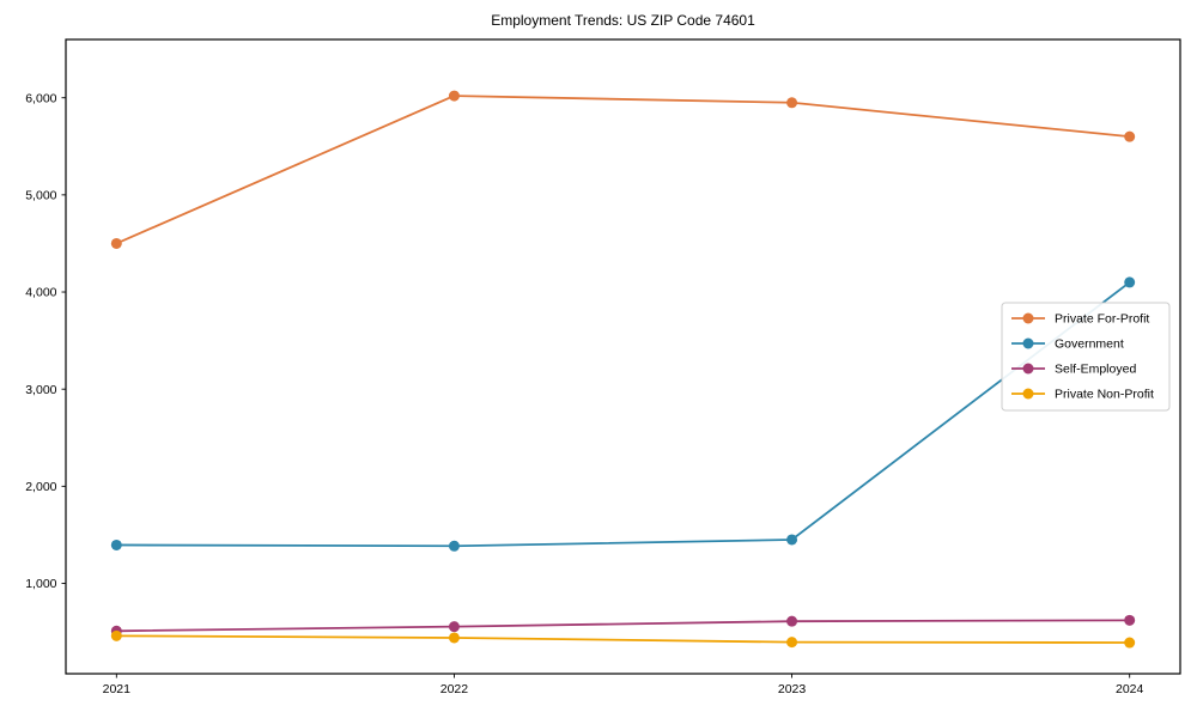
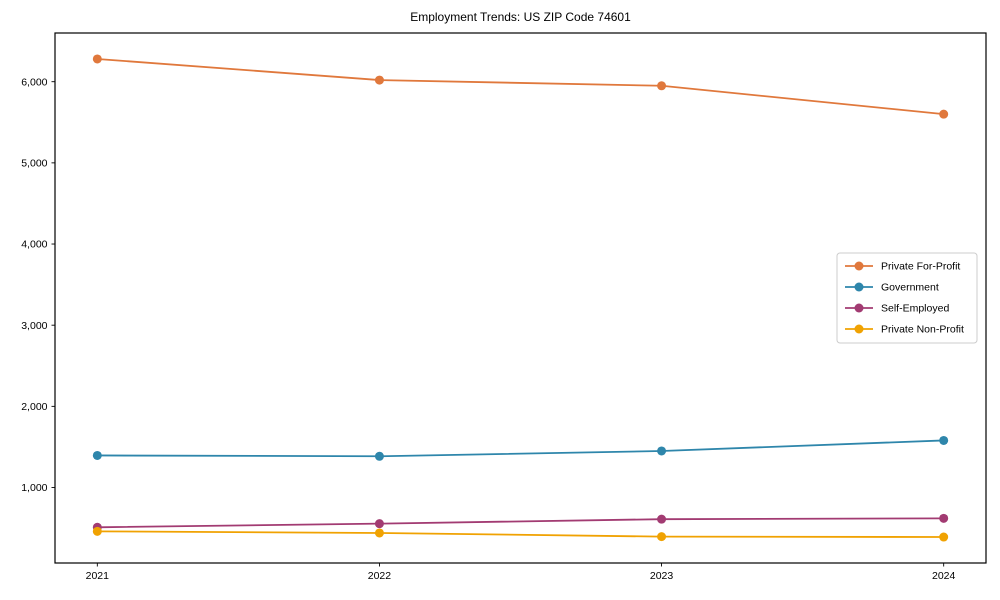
Private For-Profit/2021: 4500 -> 6300
Government/2024: 4100 -> 1600
